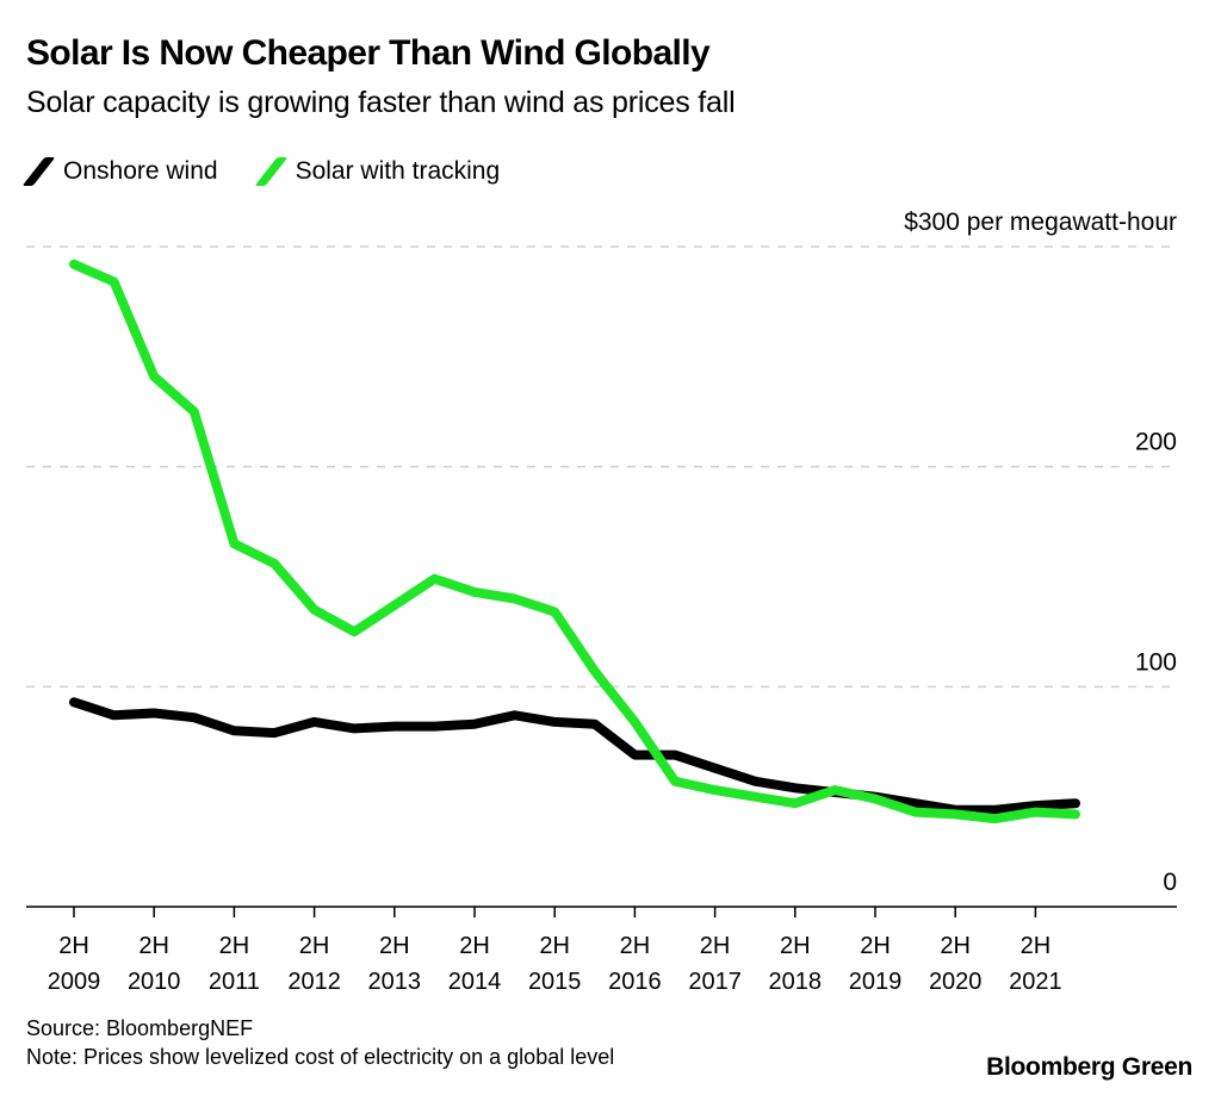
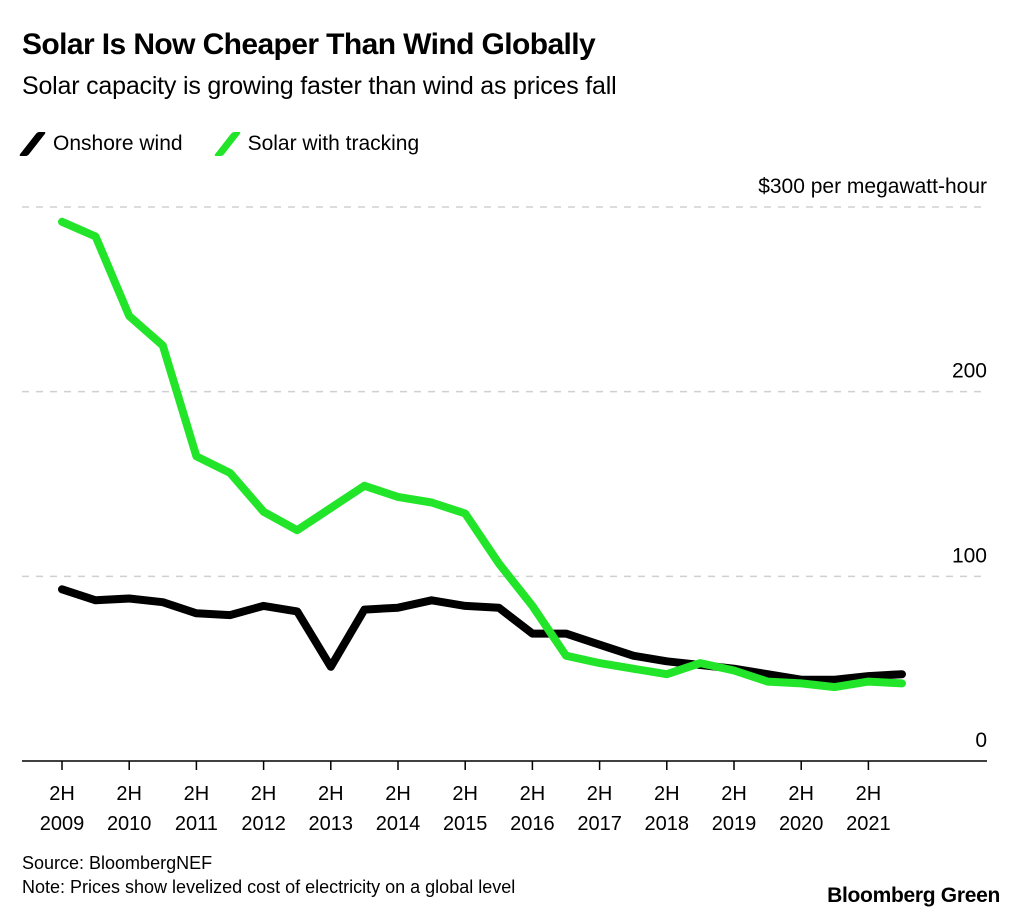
Onshore wind/2H 2013: 82 -> 51
